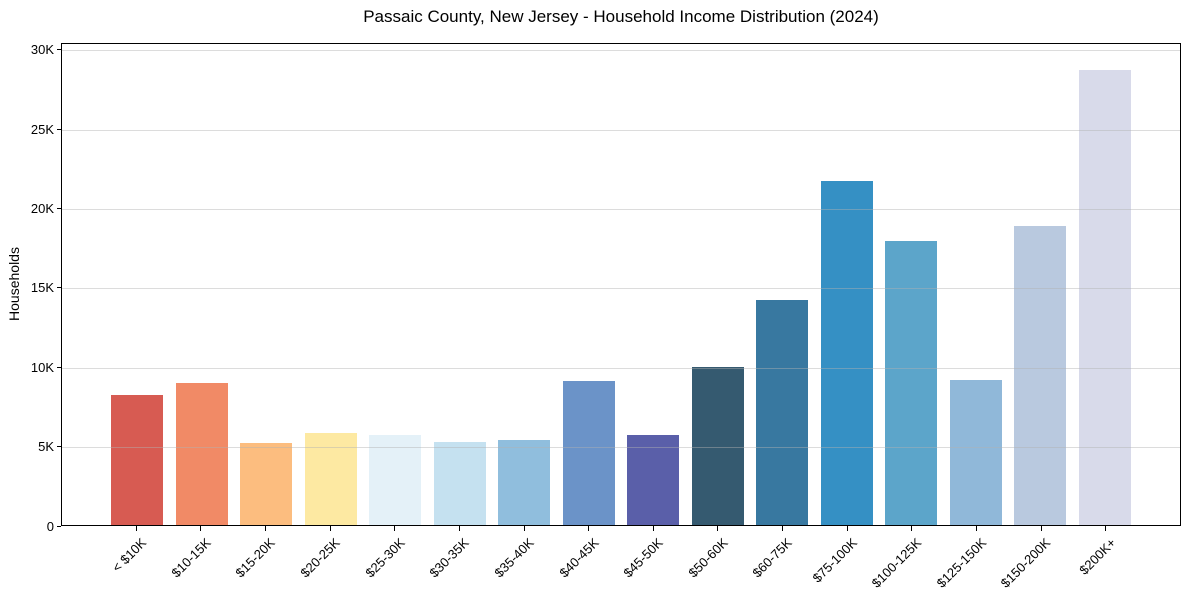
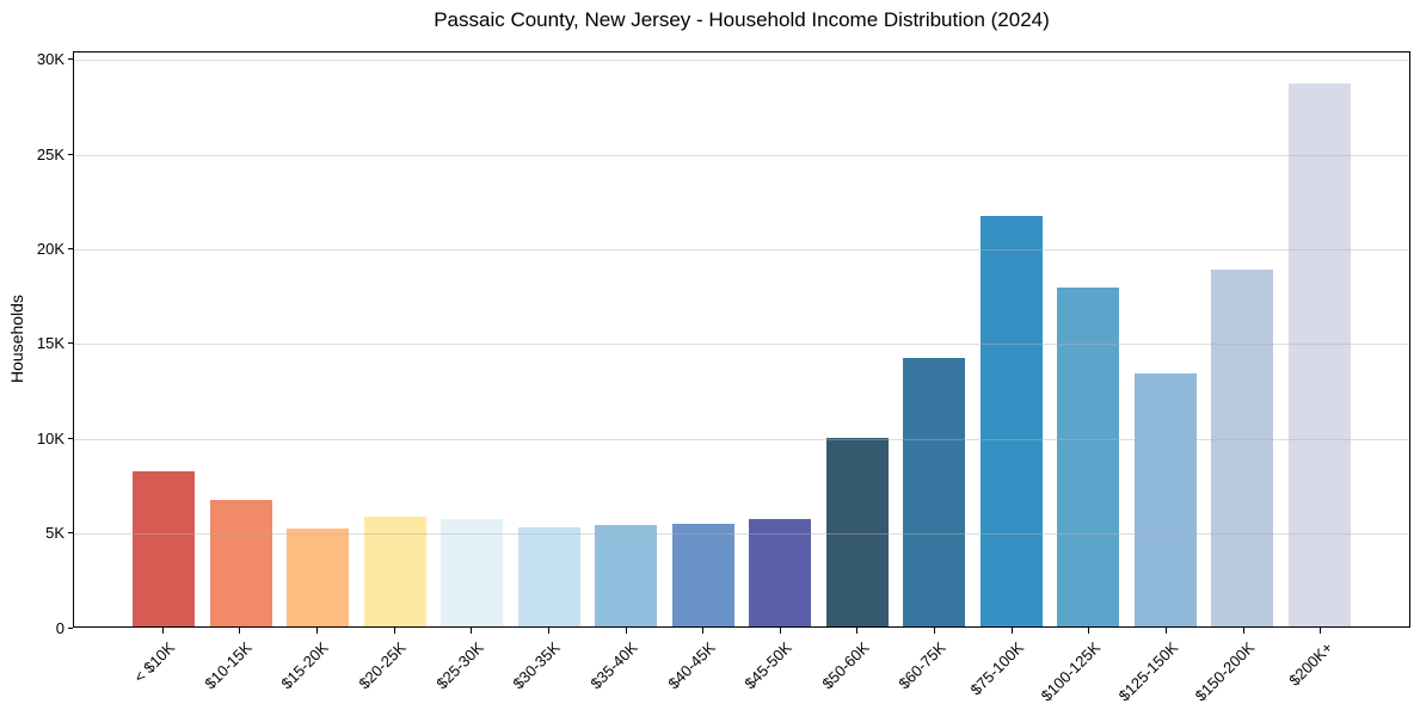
$10-15K: 9.0K -> 6.7K
$40-45K: 9.1K -> 5.4K
$125-150K: 9.2K -> 13.4K
